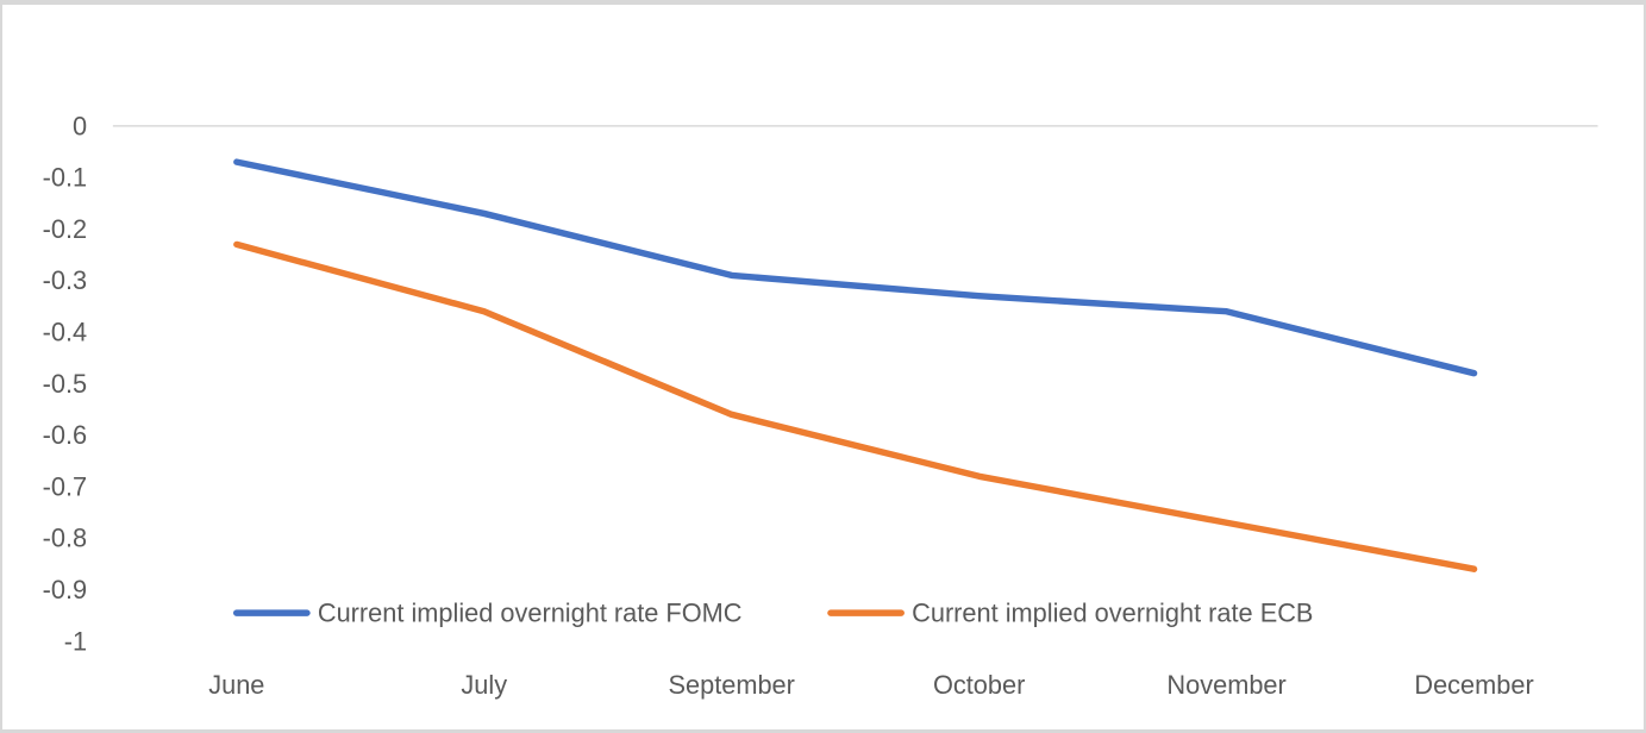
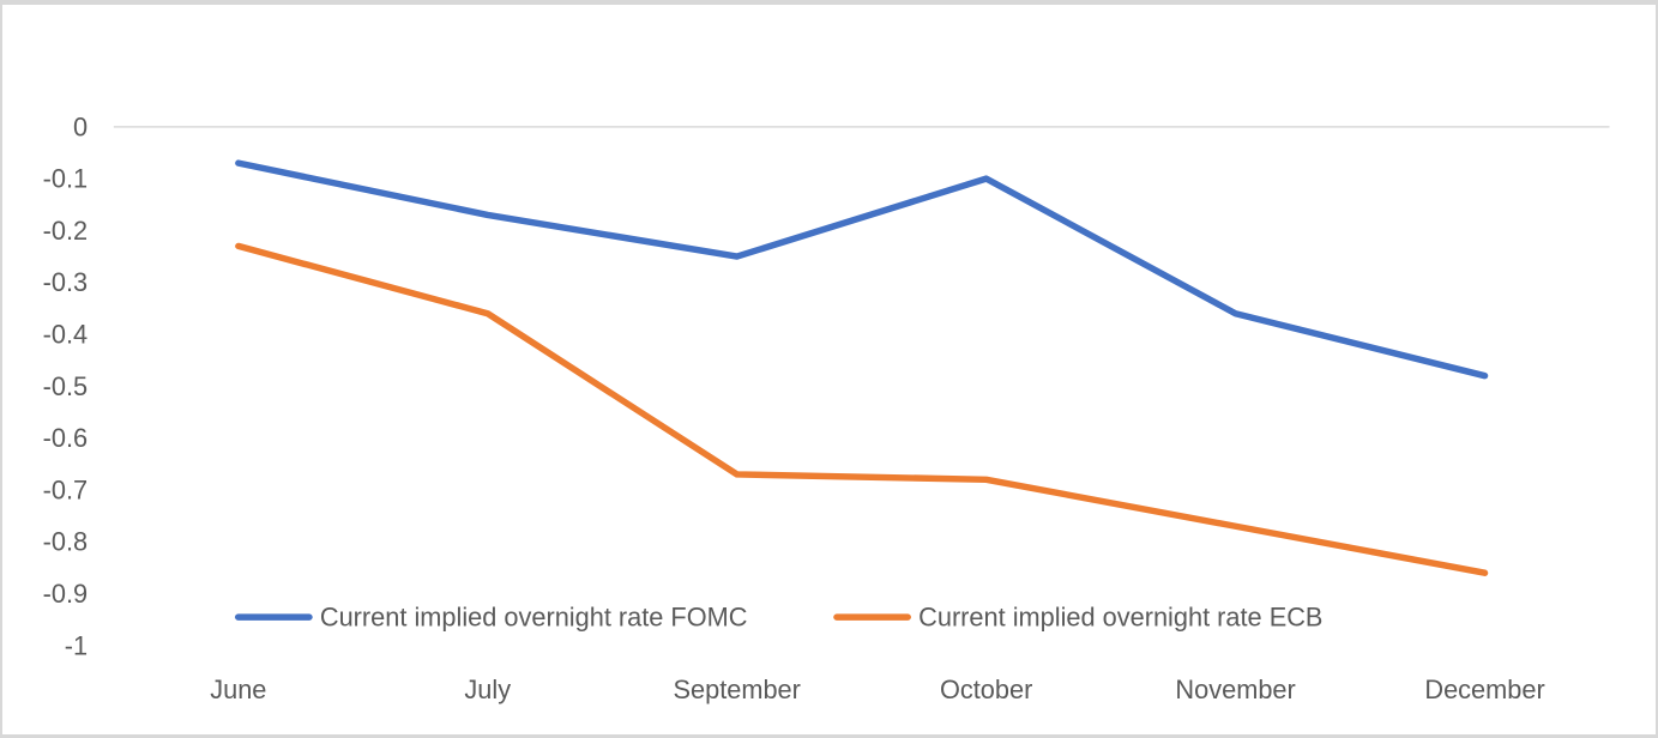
Current implied overnight rate FOMC/September: -0.29 -> -0.25
Current implied overnight rate ECB/September: -0.56 -> -0.67
Current implied overnight rate FOMC/October: -0.33 -> -0.10
